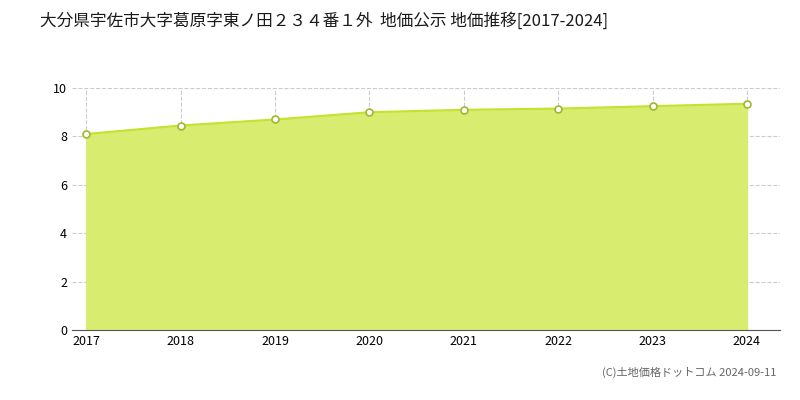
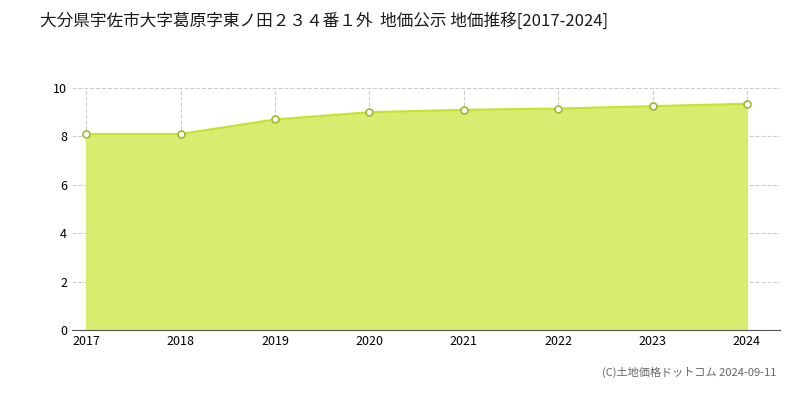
2018: 8.45 -> 8.10
